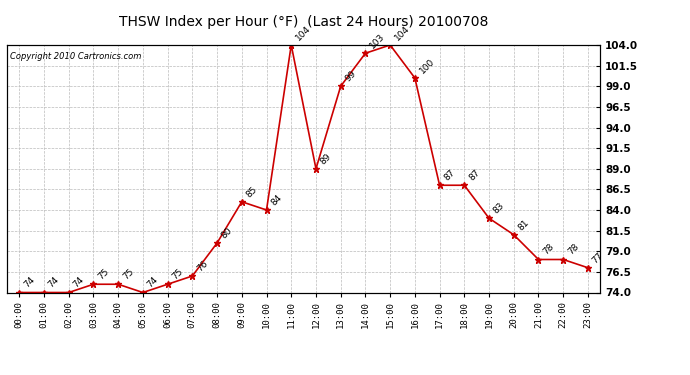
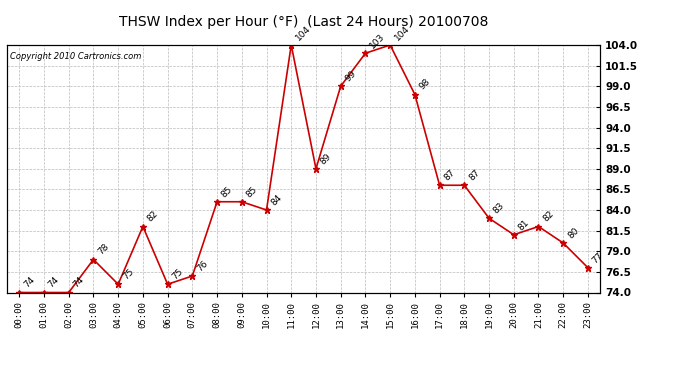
03:00: 75 -> 78
05:00: 74 -> 82
08:00: 80 -> 85
16:00: 100 -> 98
21:00: 78 -> 82
22:00: 78 -> 80
